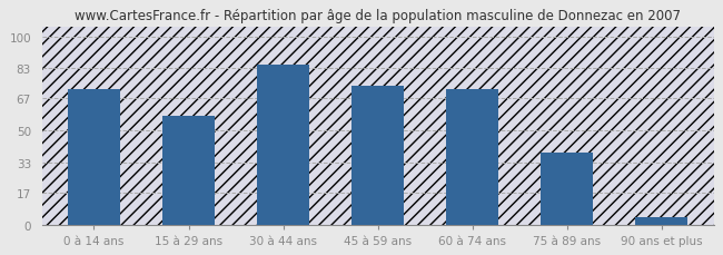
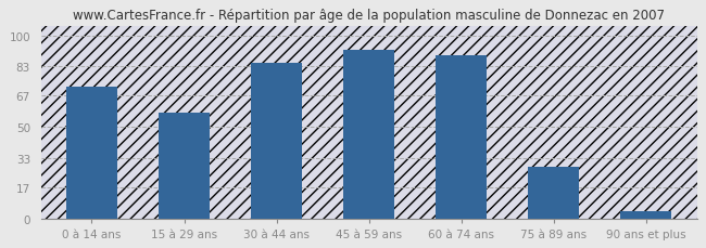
45 à 59 ans: 74 -> 92
60 à 74 ans: 72 -> 89
75 à 89 ans: 38 -> 28
